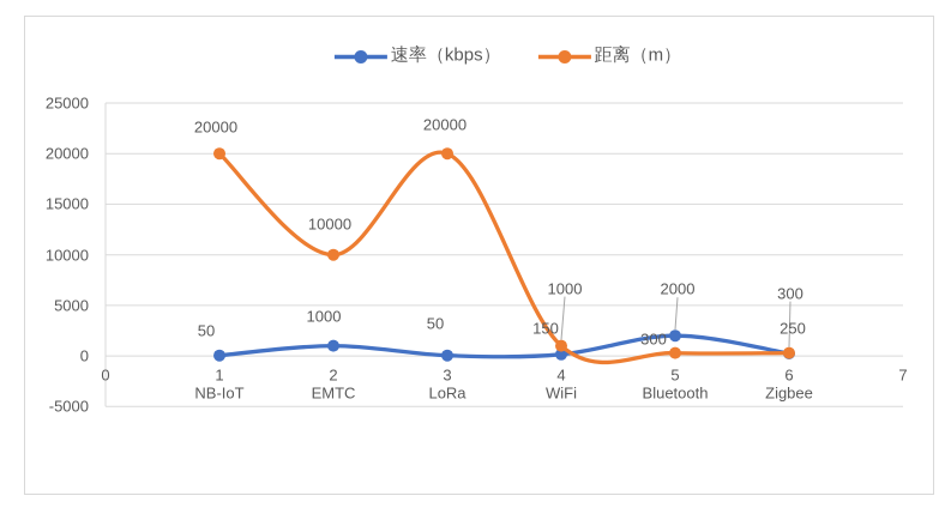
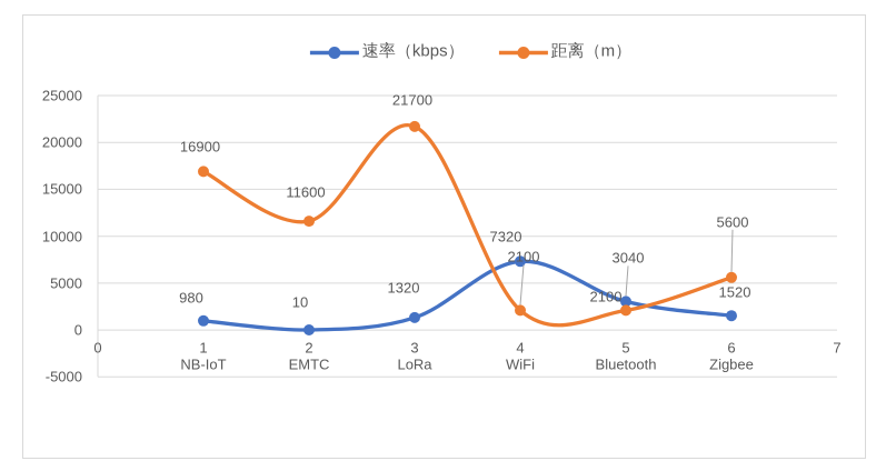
速率（kbps）/NB-IoT: 50 -> 980
距离（m）/NB-IoT: 20000 -> 16900
速率（kbps）/EMTC: 1000 -> 10
距离（m）/EMTC: 10000 -> 11600
速率（kbps）/LoRa: 50 -> 1320
距离（m）/LoRa: 20000 -> 21700
速率（kbps）/WiFi: 150 -> 7320
距离（m）/WiFi: 1000 -> 2100
速率（kbps）/Bluetooth: 2000 -> 3040
距离（m）/Bluetooth: 300 -> 2100
速率（kbps）/Zigbee: 250 -> 1520
距离（m）/Zigbee: 300 -> 5600
